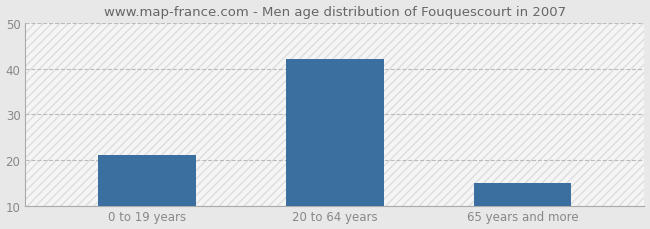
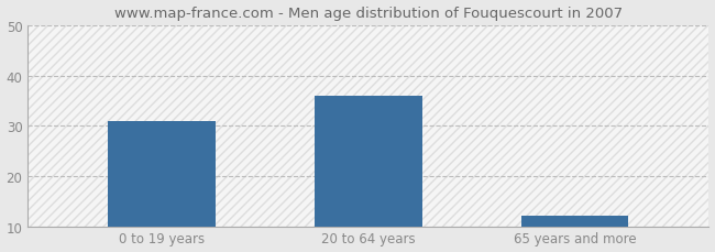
0 to 19 years: 21 -> 31
20 to 64 years: 42 -> 36
65 years and more: 15 -> 12
